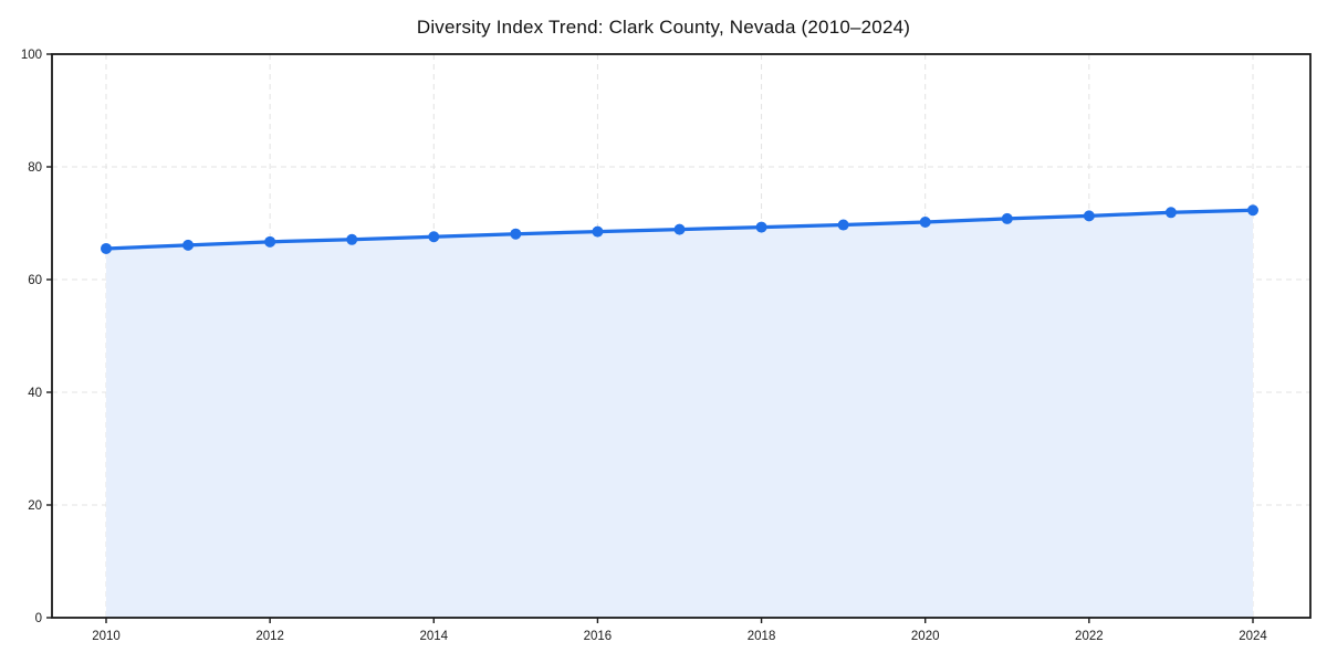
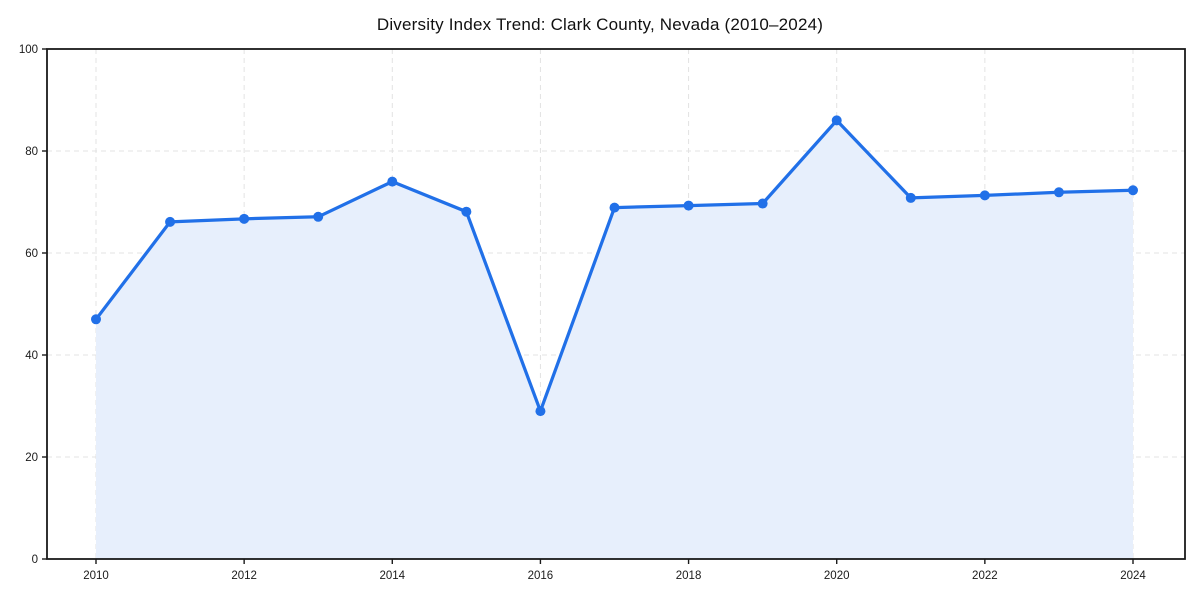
2010: 66 -> 47
2014: 68 -> 74
2016: 68 -> 29
2020: 70 -> 86
